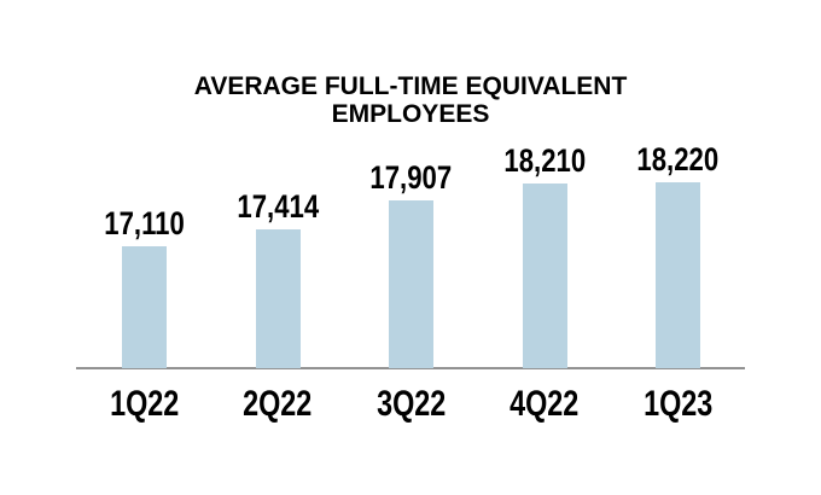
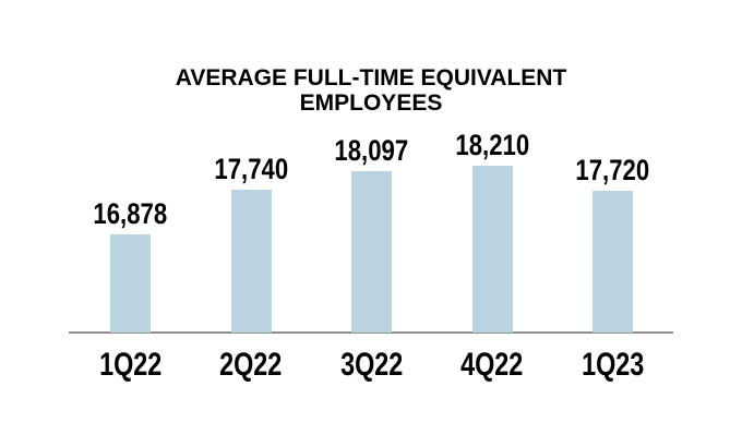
1Q22: 17,110 -> 16,878
2Q22: 17,414 -> 17,740
3Q22: 17,907 -> 18,097
1Q23: 18,220 -> 17,720
